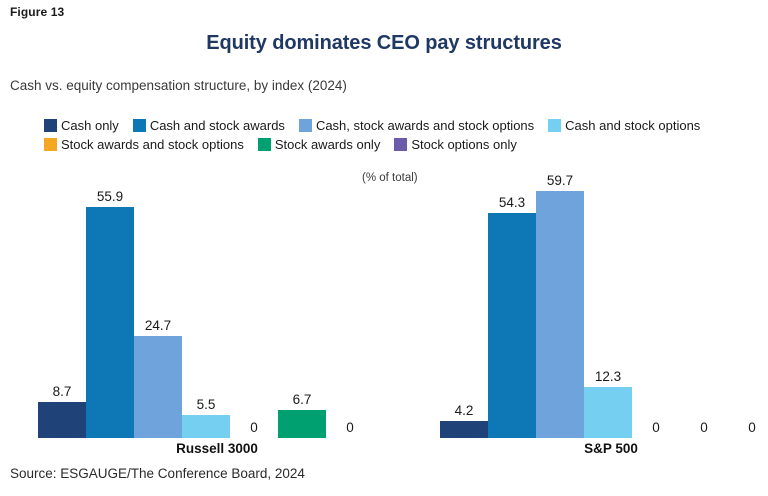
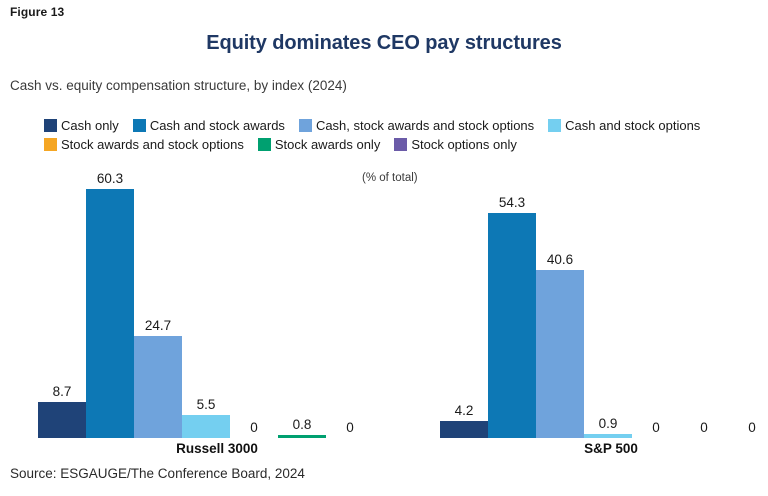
Cash and stock awards/Russell 3000: 55.9 -> 60.3
Stock awards only/Russell 3000: 6.7 -> 0.8
Cash, stock awards and stock options/S&P 500: 59.7 -> 40.6
Cash and stock options/S&P 500: 12.3 -> 0.9
